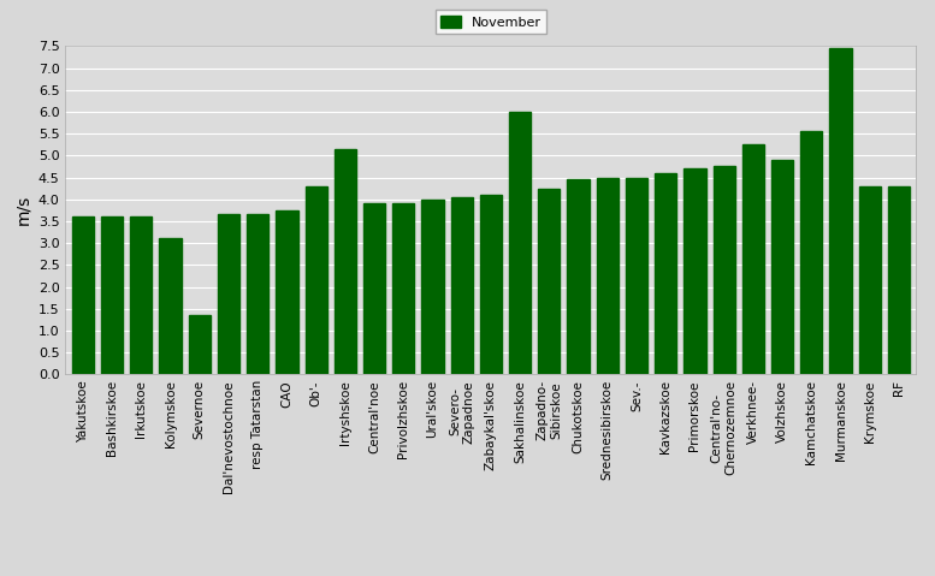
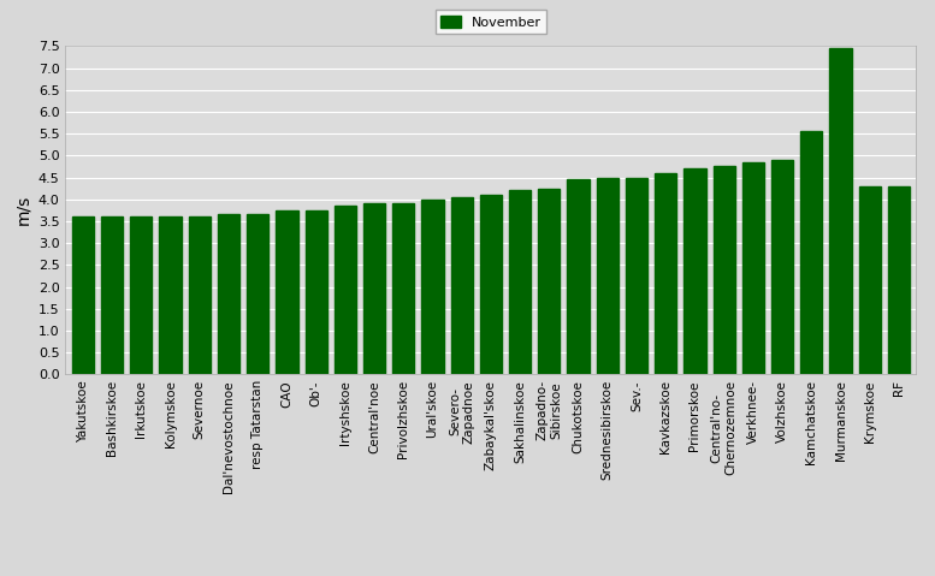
Kolymskoe: 3.10 -> 3.60
Severnoe: 1.35 -> 3.60
Ob'-: 4.30 -> 3.75
Irtyshskoe: 5.15 -> 3.85
Sakhalinskoe: 6.00 -> 4.20
Verkhnee-: 5.25 -> 4.85
